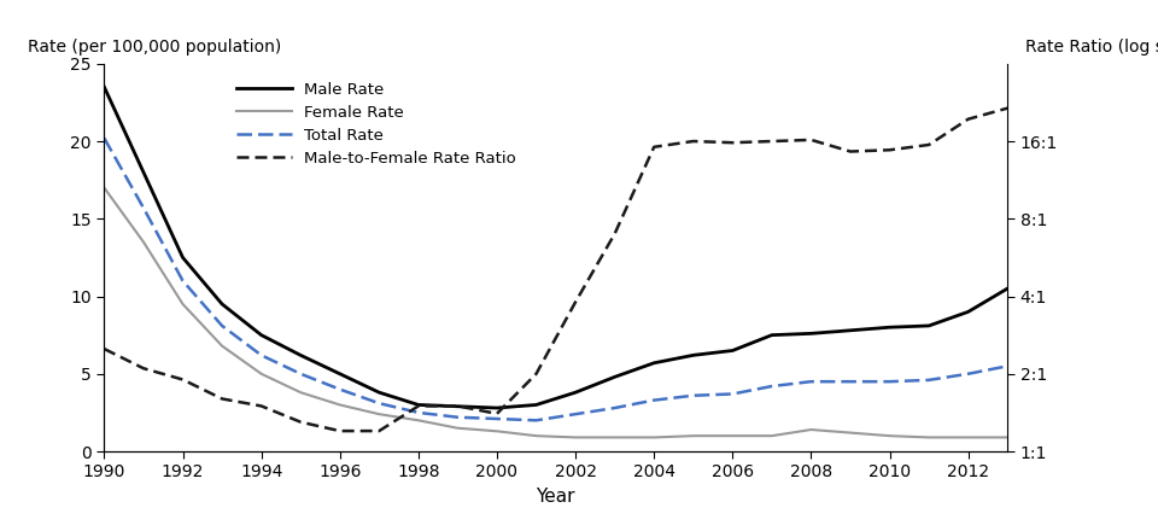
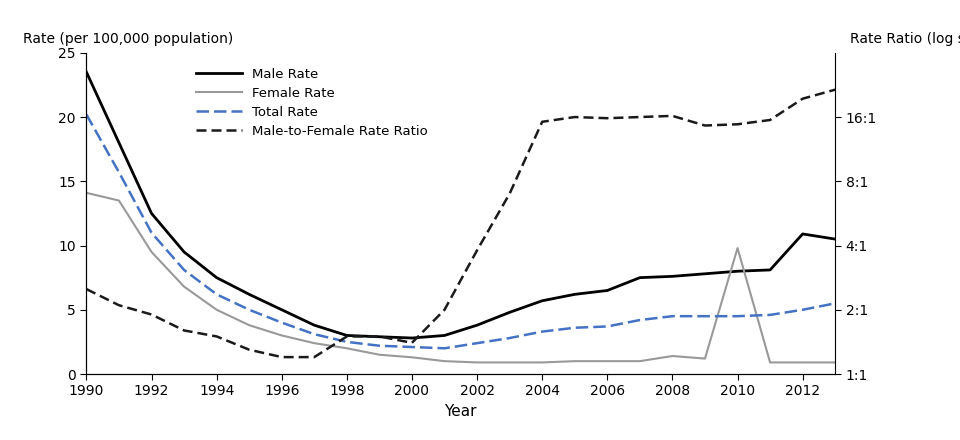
Female Rate/1990: 17.0 -> 14.1
Female Rate/2010: 1.0 -> 9.8
Male Rate/2012: 9.0 -> 10.9
